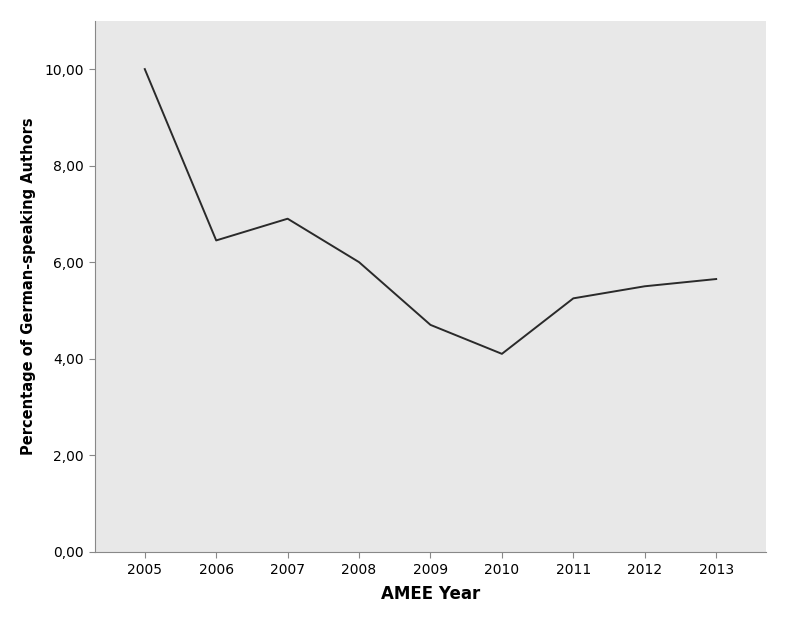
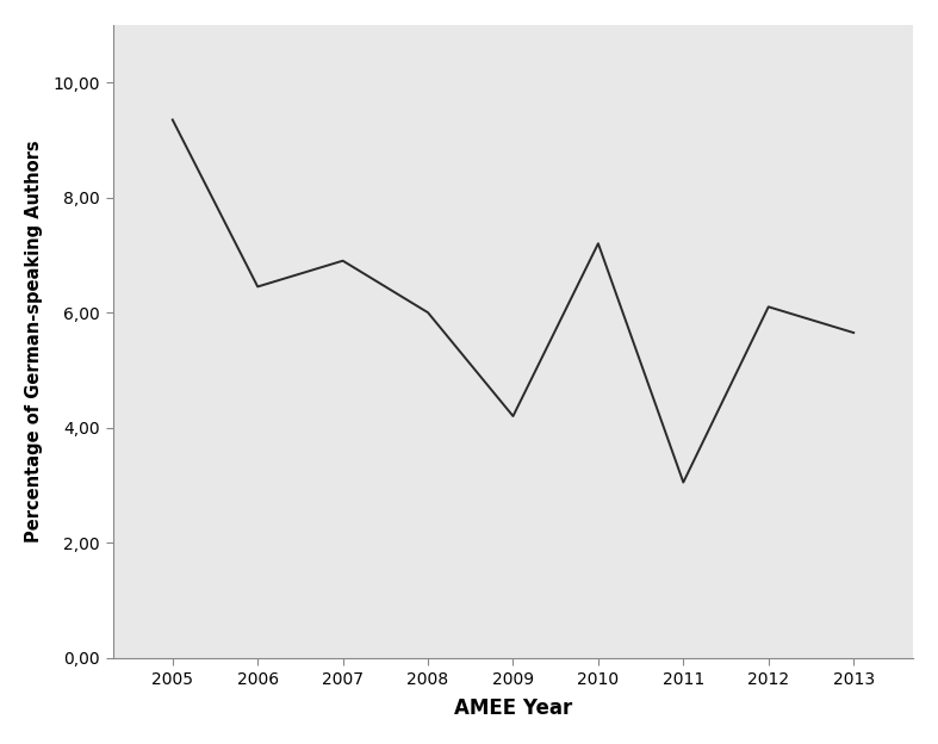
2005: 10,00 -> 9,35
2009: 4,70 -> 4,20
2010: 4,10 -> 7,20
2011: 5,25 -> 3,05
2012: 5,50 -> 6,10
